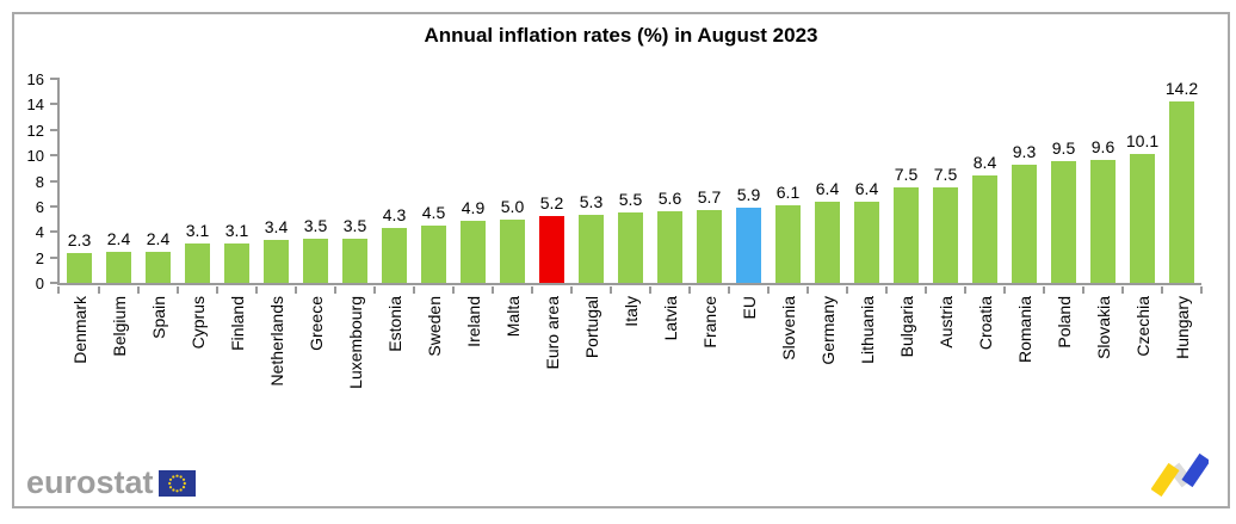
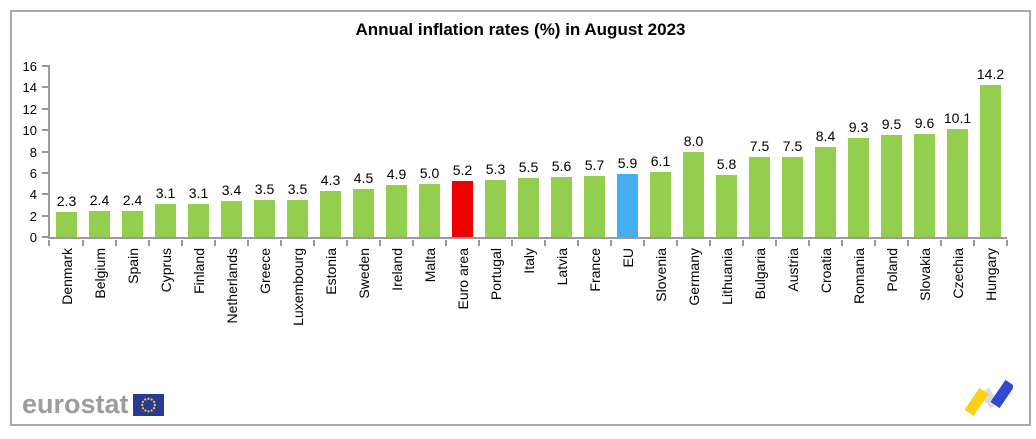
Germany: 6.4 -> 8.0
Lithuania: 6.4 -> 5.8
